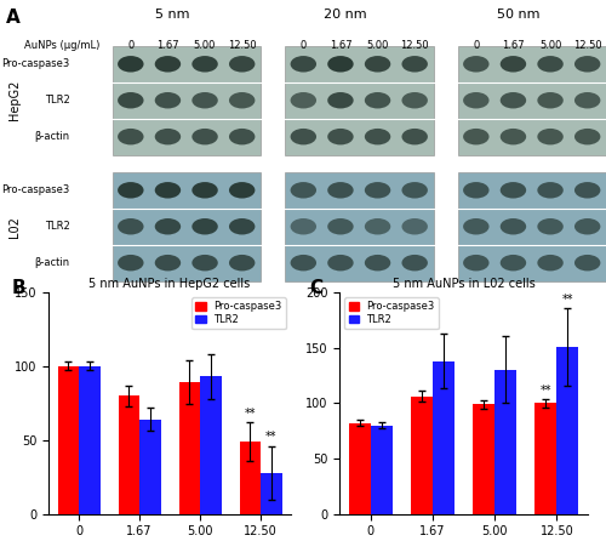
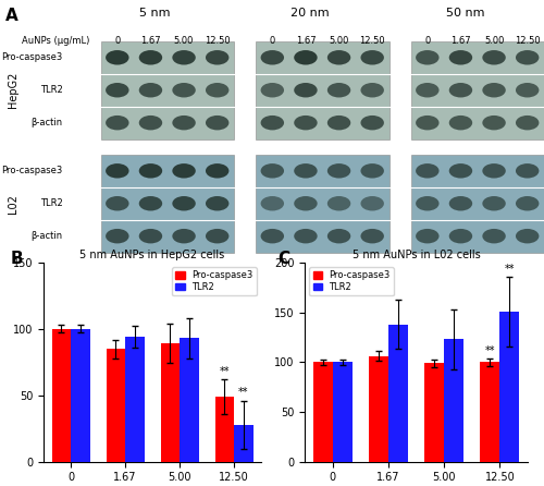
5 nm AuNPs in HepG2 cells/Pro-caspase3/1.67: 80 -> 85
5 nm AuNPs in HepG2 cells/TLR2/1.67: 64 -> 94
5 nm AuNPs in L02 cells/Pro-caspase3/0: 82 -> 100
5 nm AuNPs in L02 cells/TLR2/0: 80 -> 100
5 nm AuNPs in L02 cells/TLR2/5.00: 130 -> 123
